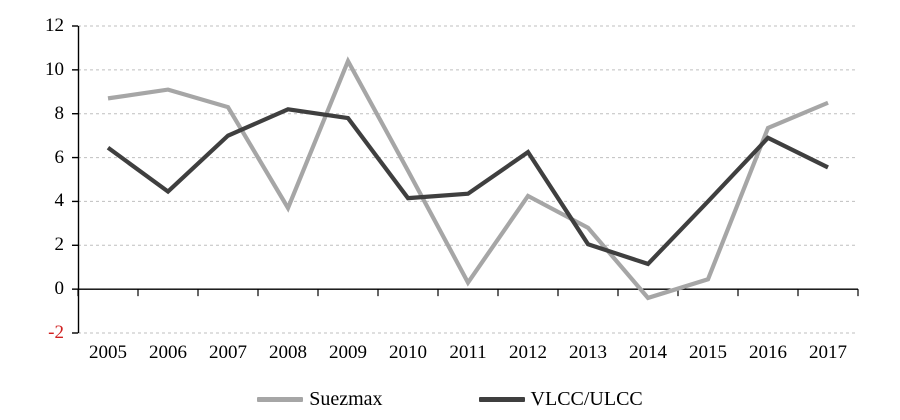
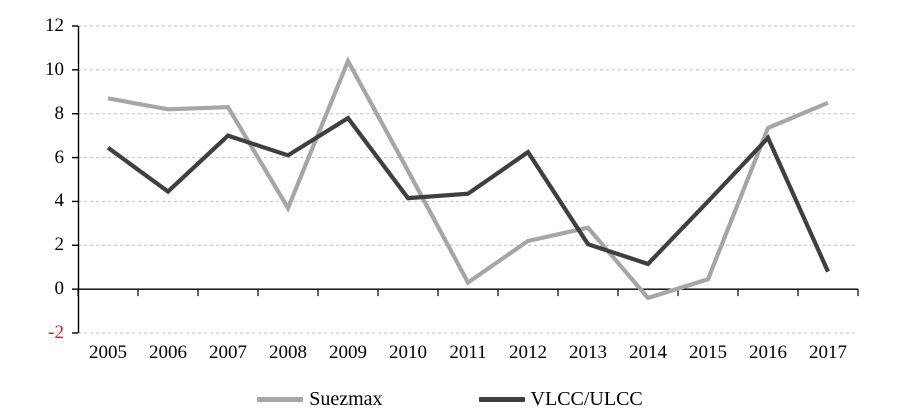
Suezmax/2006: 9.1 -> 8.2
VLCC/ULCC/2008: 8.2 -> 6.1
Suezmax/2012: 4.2 -> 2.2
VLCC/ULCC/2017: 5.5 -> 0.8
